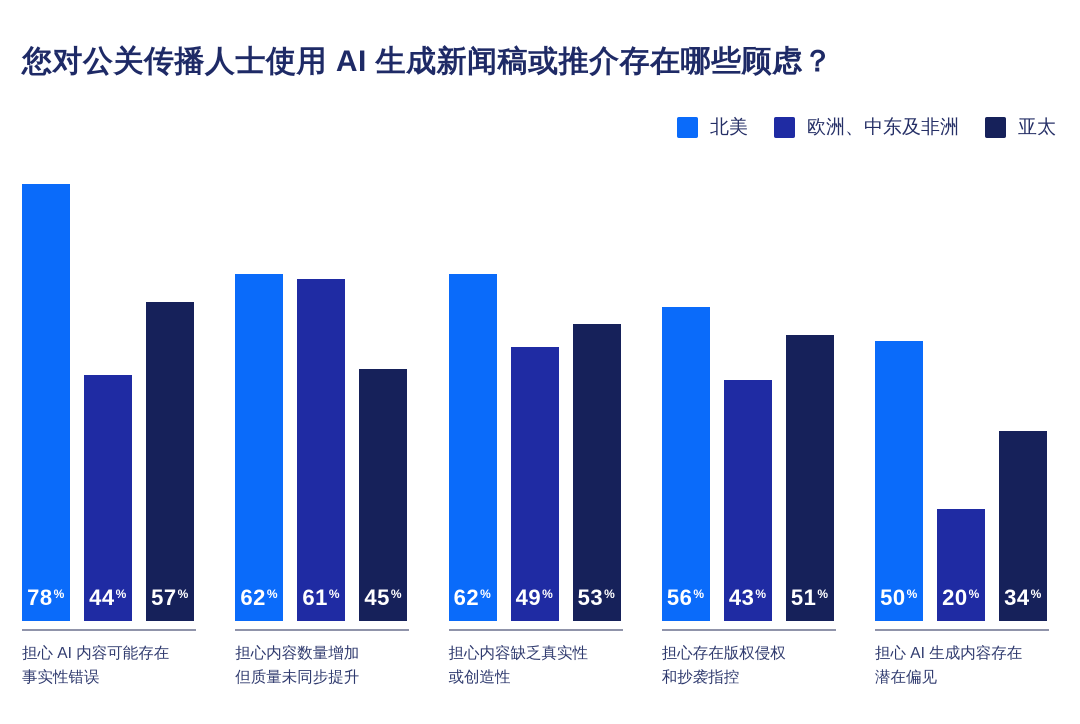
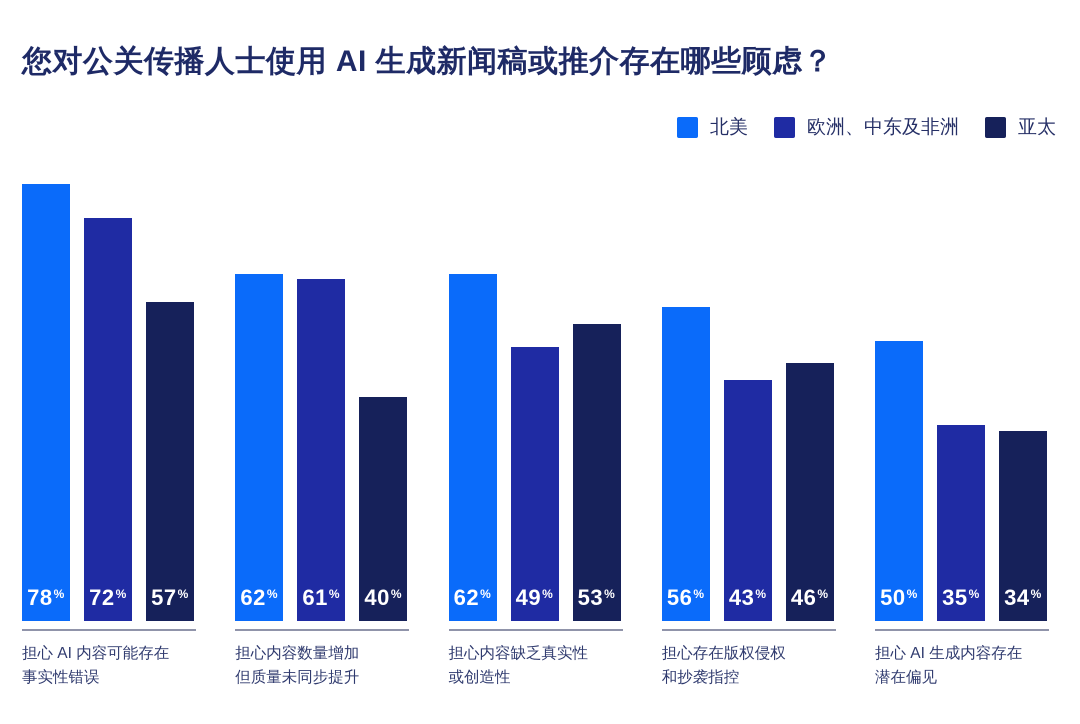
欧洲、中东及非洲/担心 AI 内容可能存在 事实性错误: 44 -> 72
亚太/担心内容数量增加 但质量未同步提升: 45 -> 40
亚太/担心存在版权侵权 和抄袭指控: 51 -> 46
欧洲、中东及非洲/担心 AI 生成内容存在 潜在偏见: 20 -> 35
